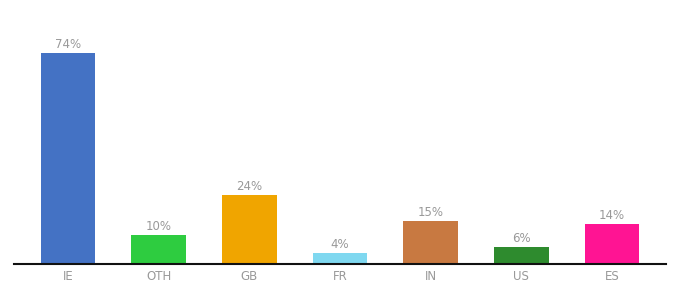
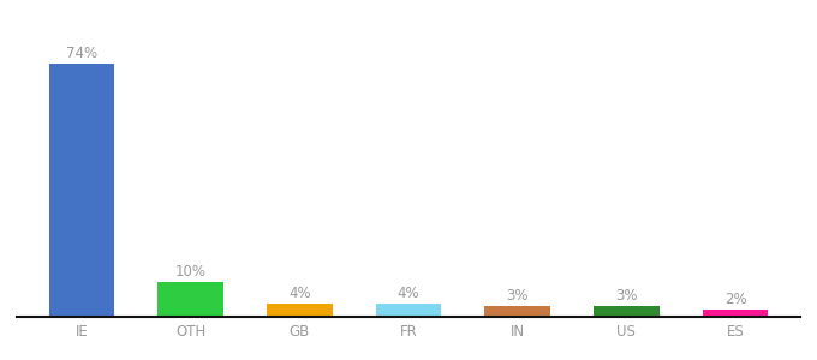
GB: 24% -> 4%
IN: 15% -> 3%
US: 6% -> 3%
ES: 14% -> 2%
